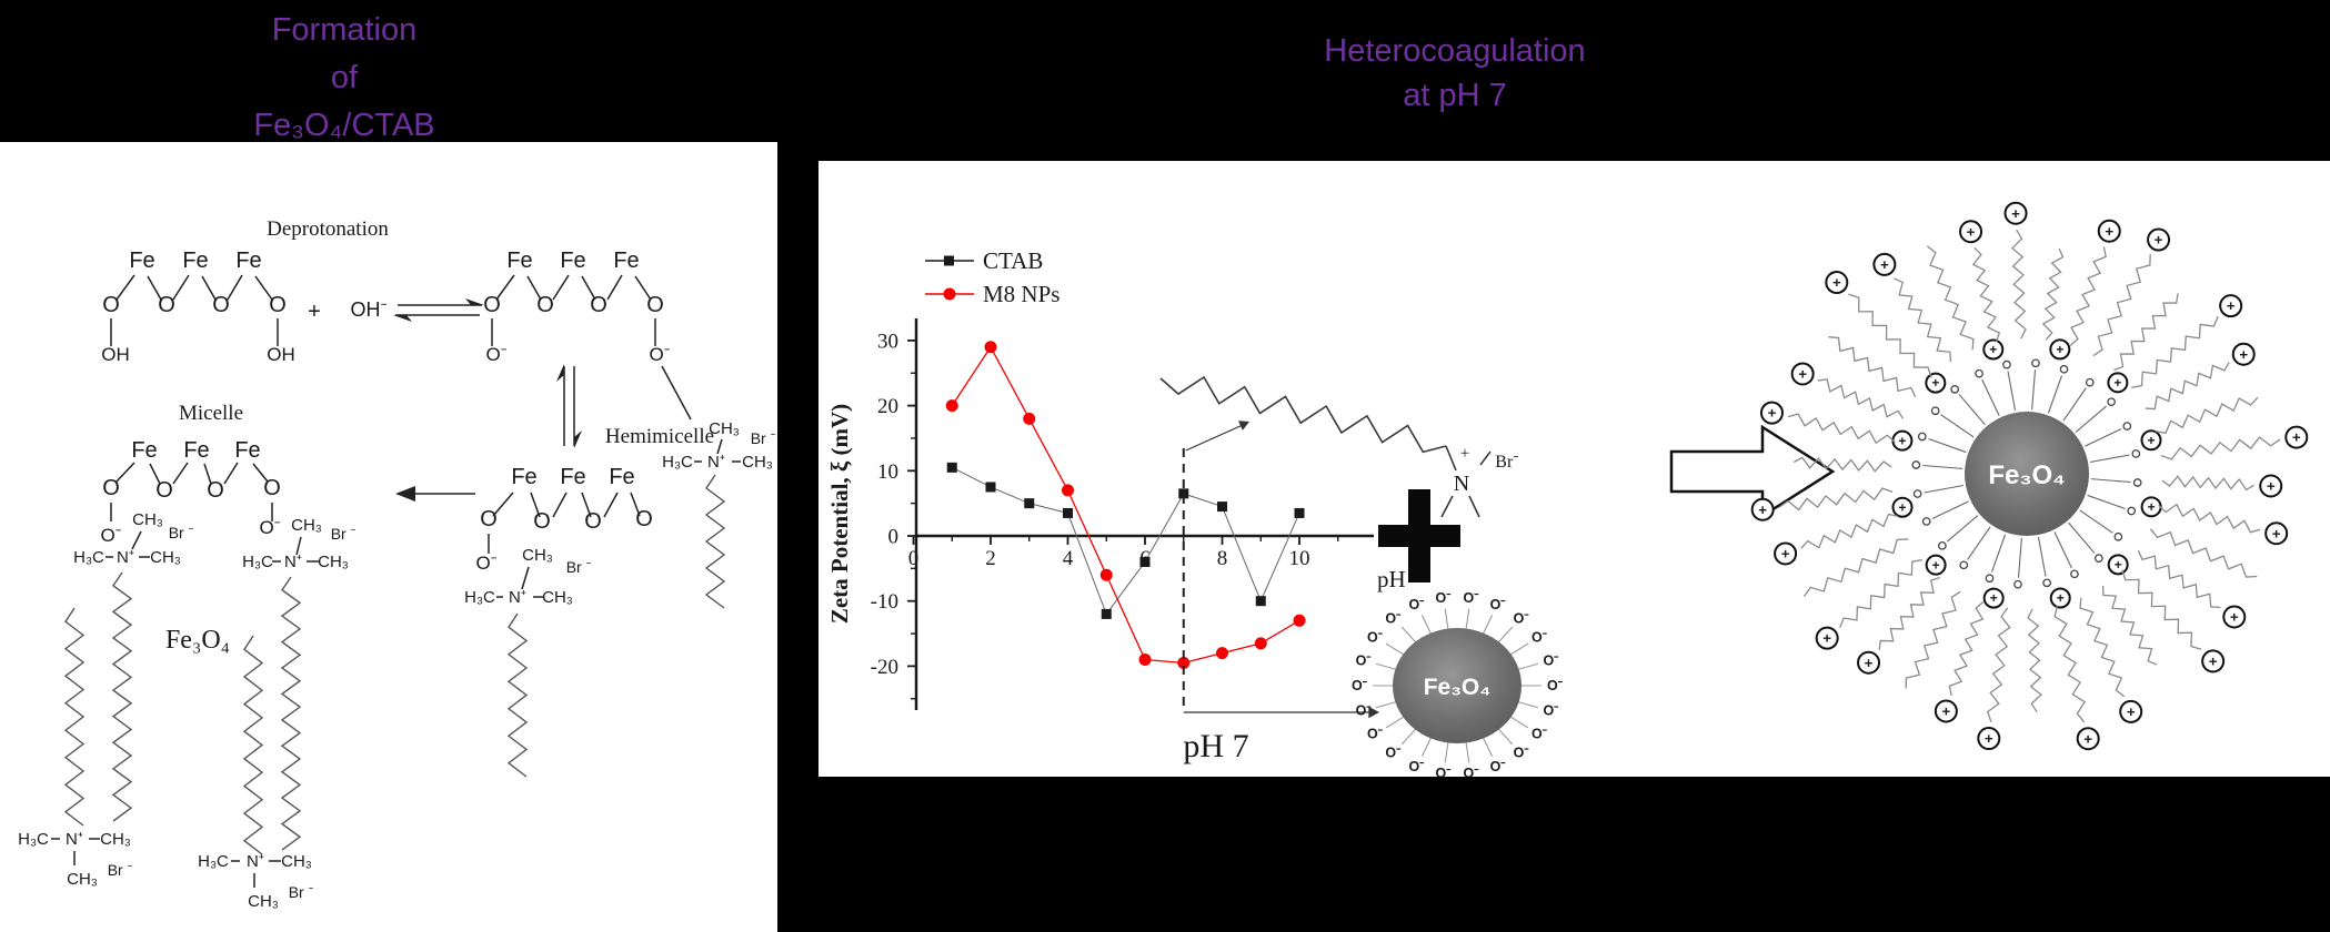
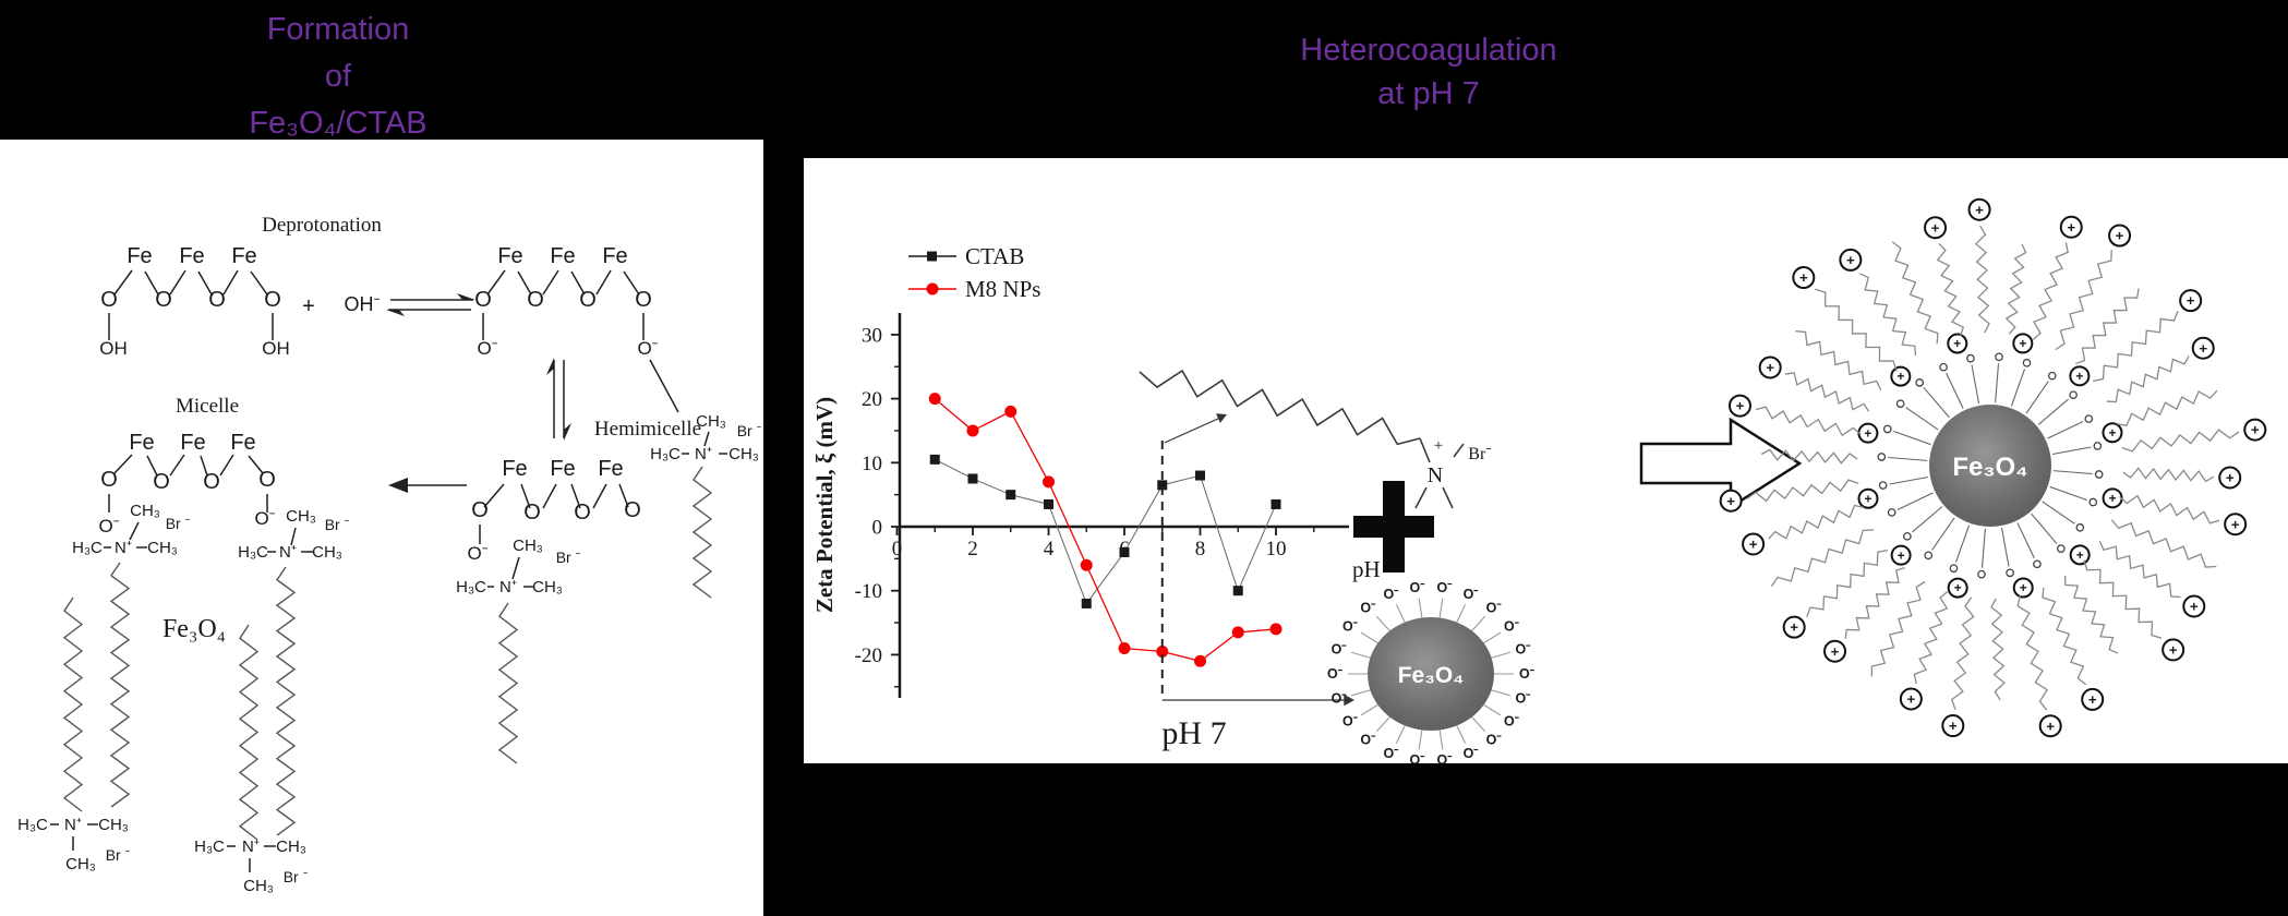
M8 NPs/2: 29 -> 15
CTAB/8: 4 -> 8
M8 NPs/8: -18 -> -21
M8 NPs/10: -13 -> -16
